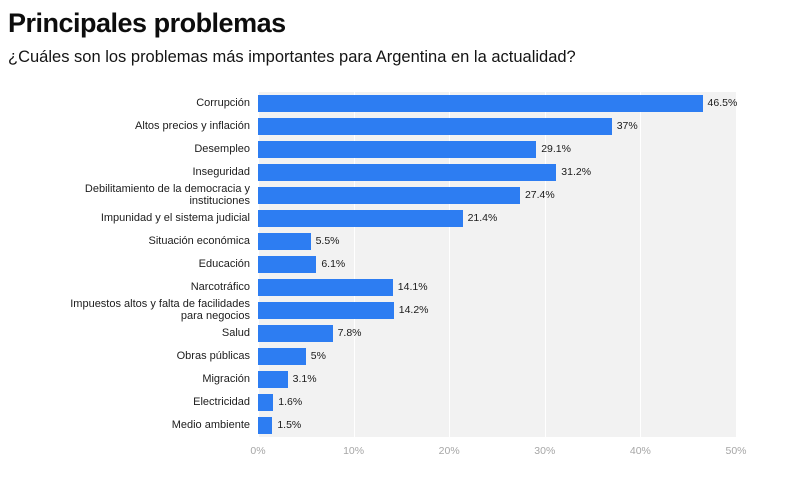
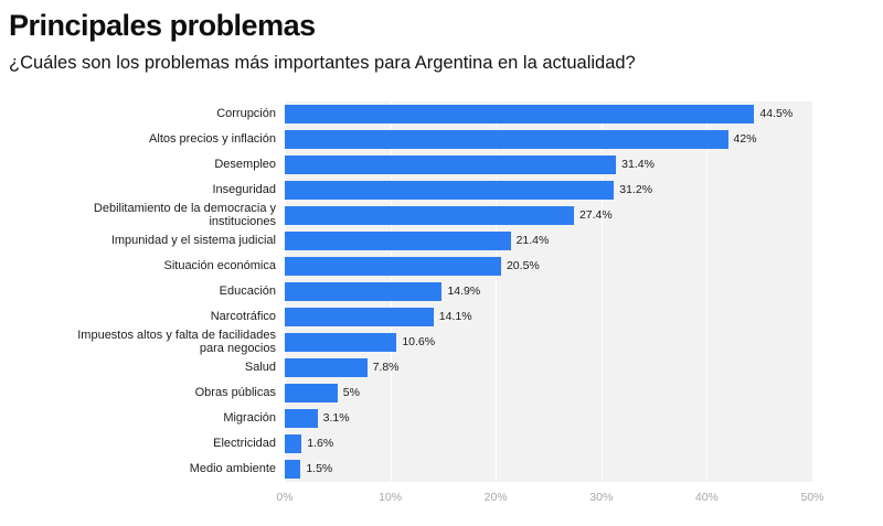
Corrupción: 46.5% -> 44.5%
Altos precios y inflación: 37% -> 42%
Desempleo: 29.1% -> 31.4%
Situación económica: 5.5% -> 20.5%
Educación: 6.1% -> 14.9%
Impuestos altos y falta de facilidades para negocios: 14.2% -> 10.6%
